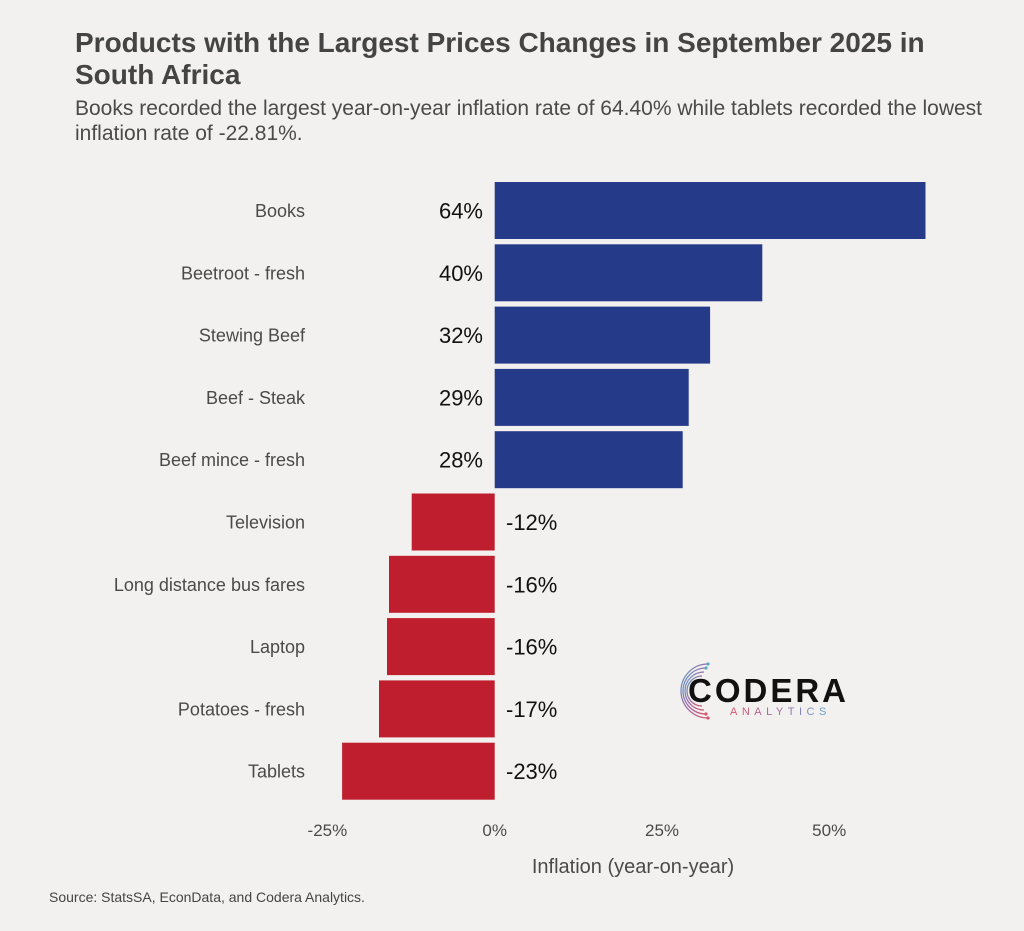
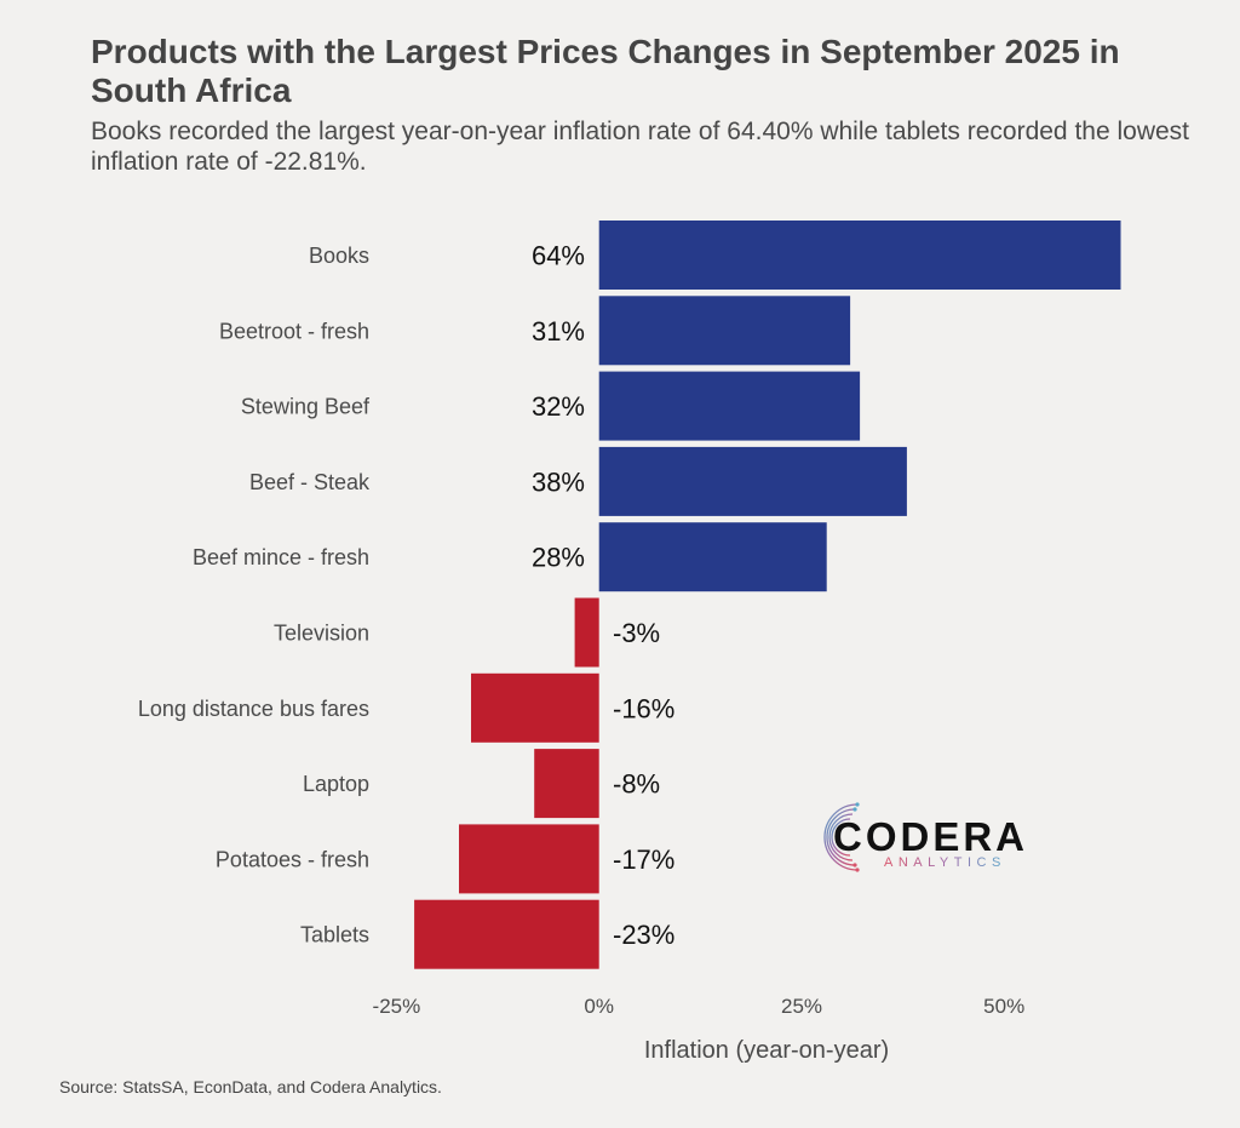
Beetroot - fresh: 40% -> 31%
Beef - Steak: 29% -> 38%
Television: -12% -> -3%
Laptop: -16% -> -8%
